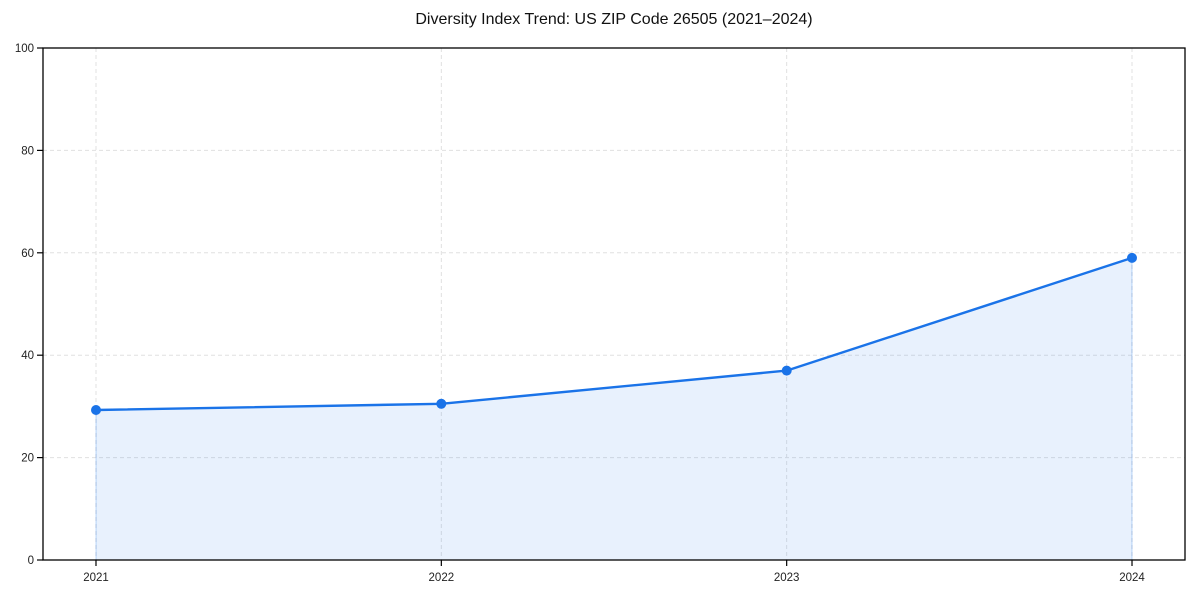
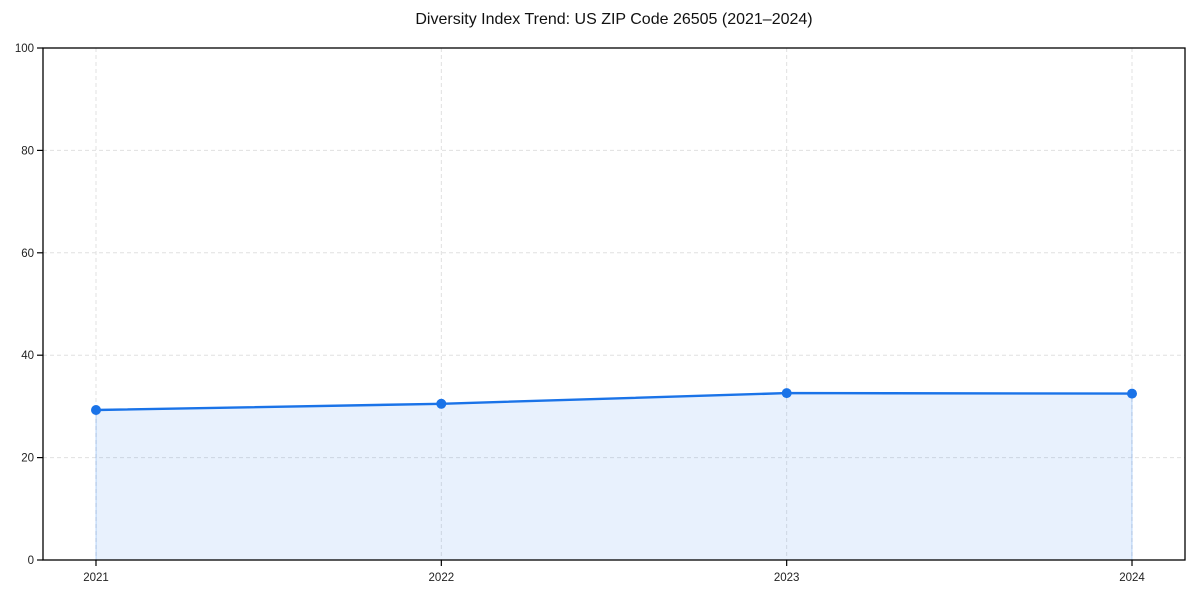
2023: 37 -> 33
2024: 59 -> 32
